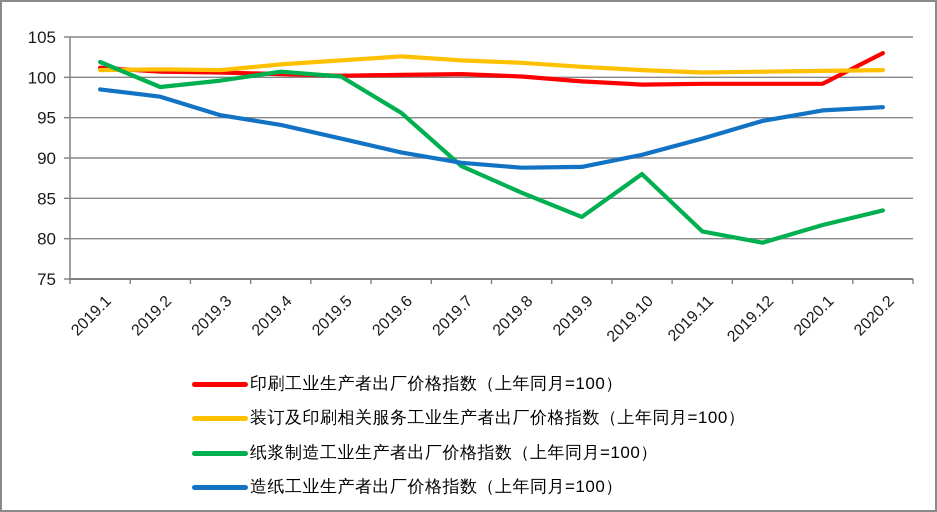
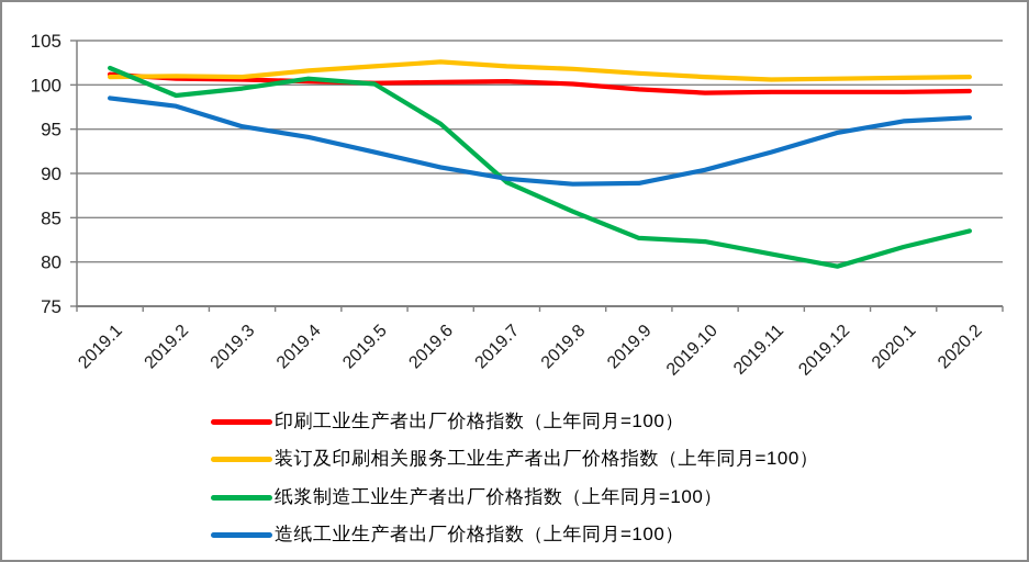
纸浆制造工业生产者出厂价格指数（上年同月=100）/2019.10: 88 -> 82
印刷工业生产者出厂价格指数（上年同月=100）/2020.2: 103 -> 99
